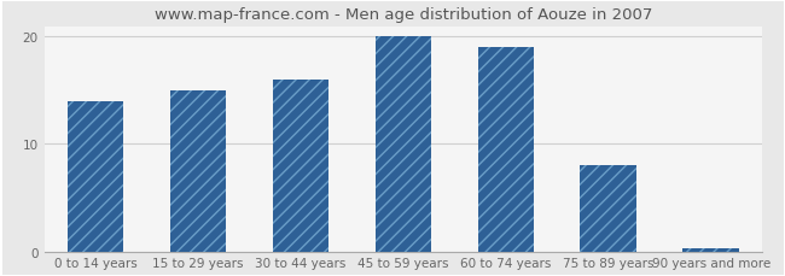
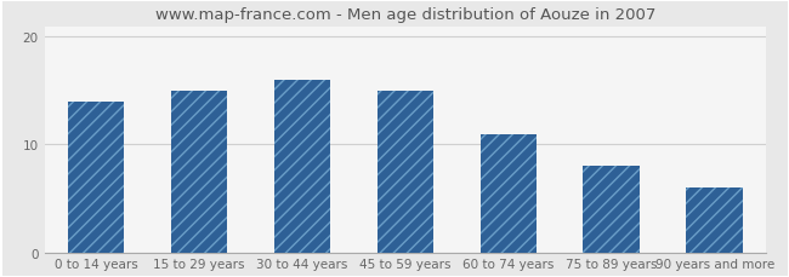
45 to 59 years: 20.0 -> 15.0
60 to 74 years: 19.0 -> 11.0
90 years and more: 0.3 -> 6.0
